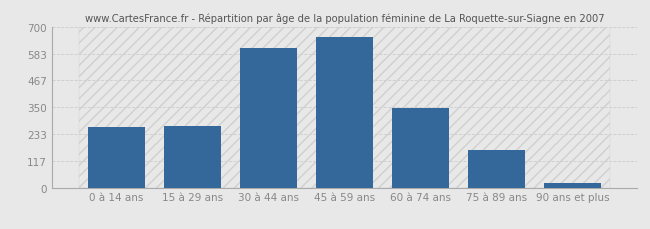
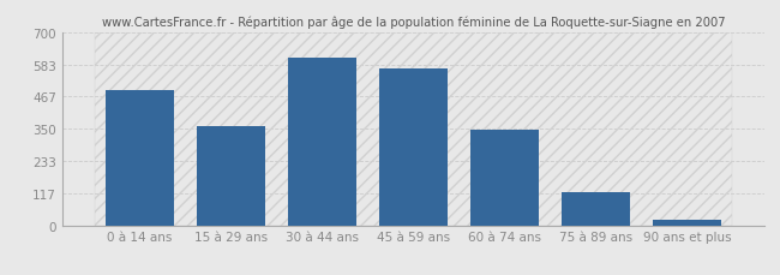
0 à 14 ans: 265 -> 490
15 à 29 ans: 270 -> 357
45 à 59 ans: 655 -> 568
75 à 89 ans: 165 -> 120
